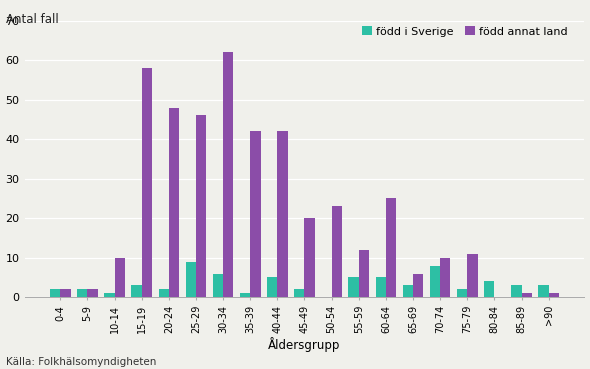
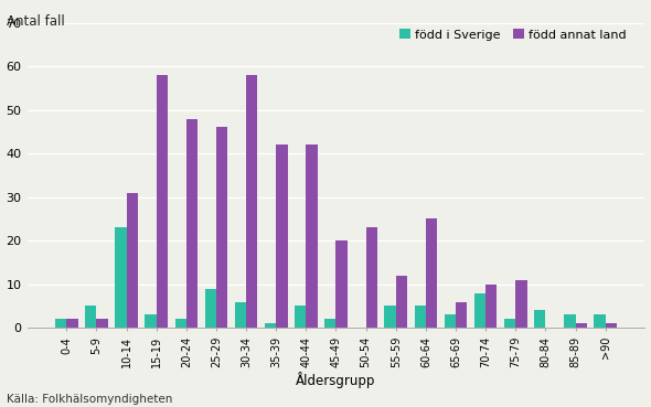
född i Sverige/5-9: 2 -> 5
född i Sverige/10-14: 1 -> 23
född annat land/10-14: 10 -> 31
född annat land/30-34: 62 -> 58
